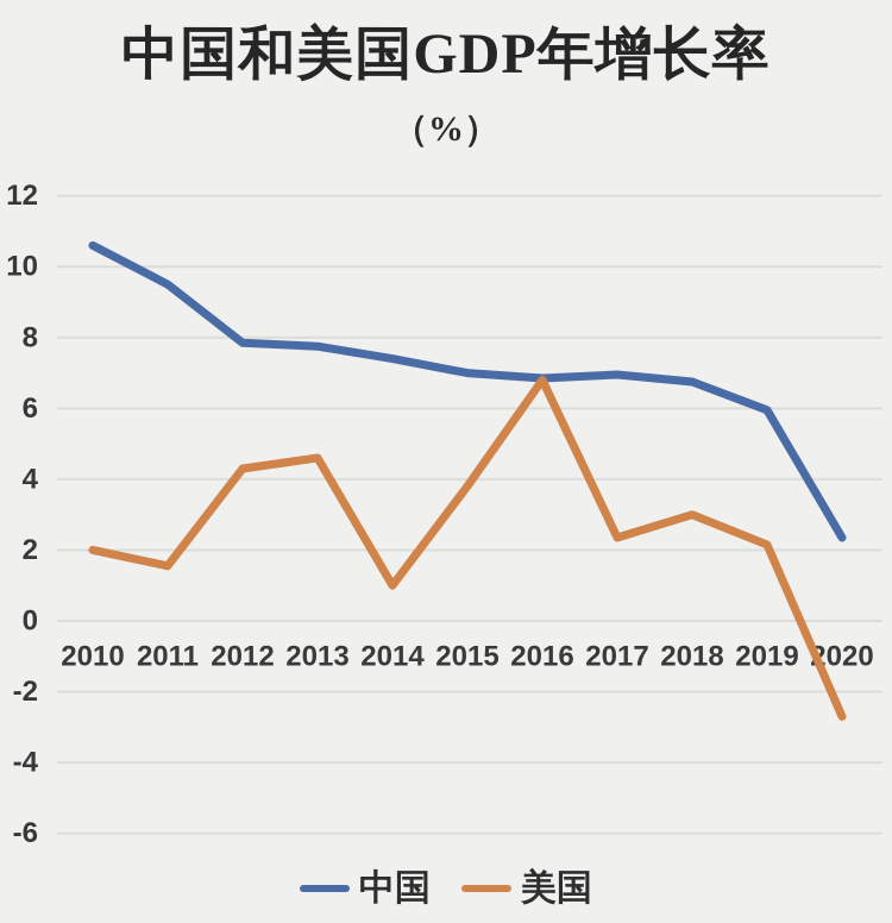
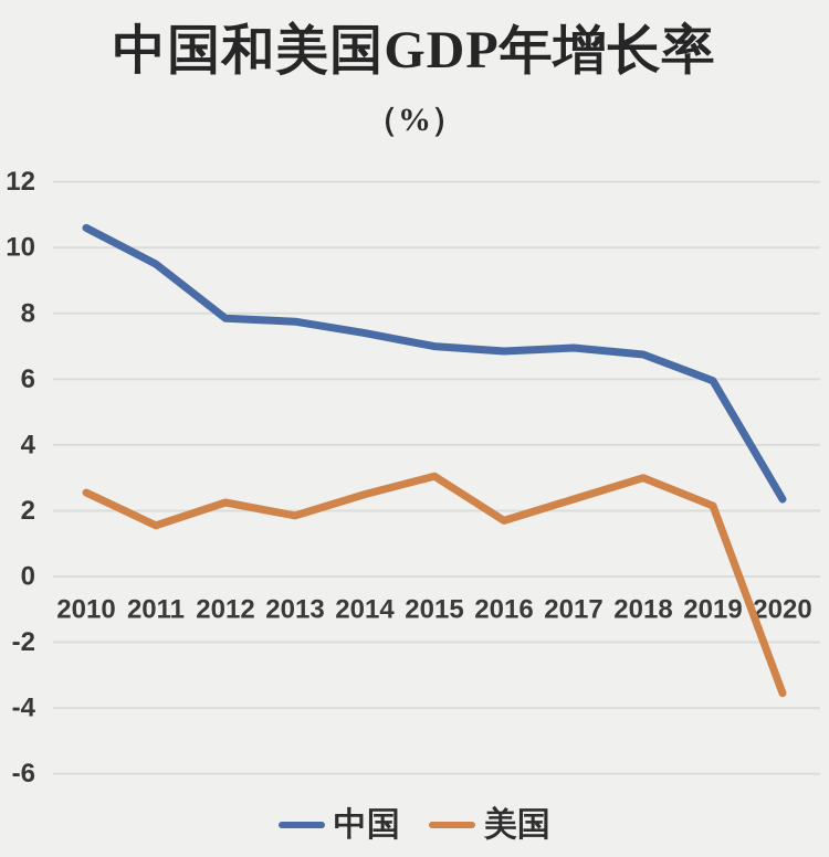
美国/2010: 2.0 -> 2.5
美国/2012: 4.3 -> 2.2
美国/2013: 4.6 -> 1.9
美国/2014: 1.0 -> 2.5
美国/2015: 3.8 -> 3.0
美国/2016: 6.8 -> 1.7
美国/2020: -2.7 -> -3.5
